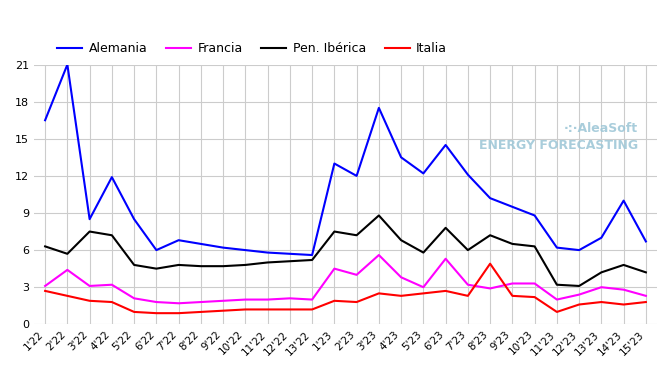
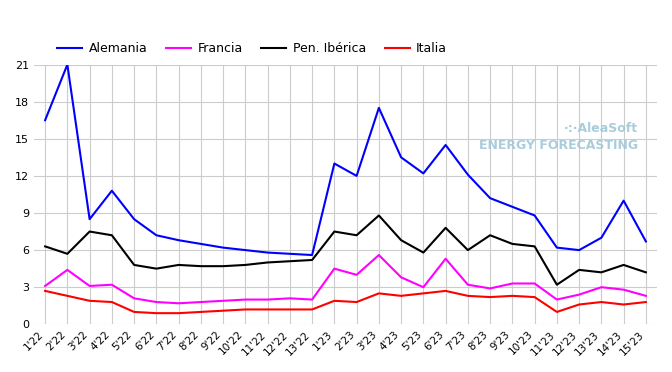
Alemania/4'22: 11.9 -> 10.8
Alemania/6'22: 6.0 -> 7.2
Italia/8'23: 4.9 -> 2.2
Pen. Ibérica/12'23: 3.1 -> 4.4
